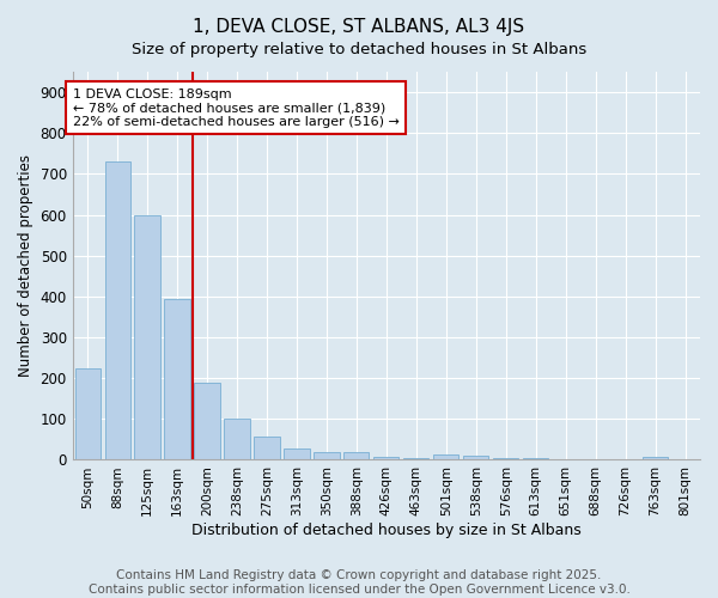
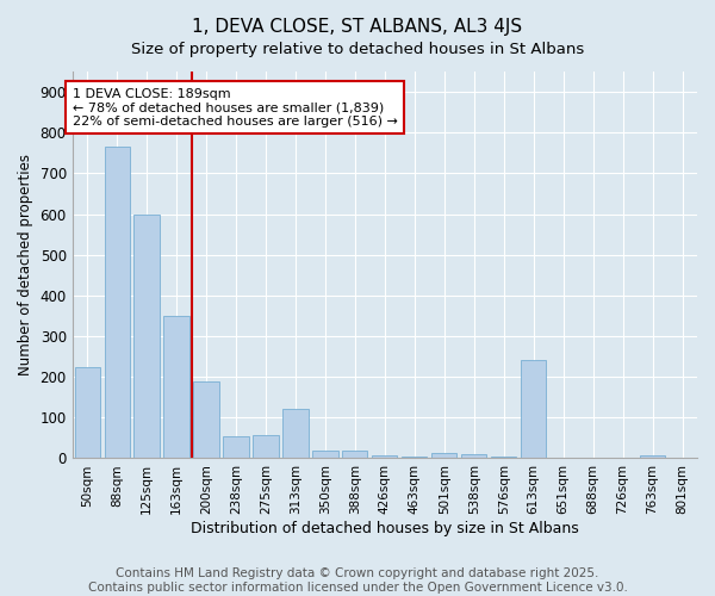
88sqm: 730 -> 765
163sqm: 395 -> 350
238sqm: 100 -> 55
313sqm: 28 -> 120
613sqm: 3 -> 240
